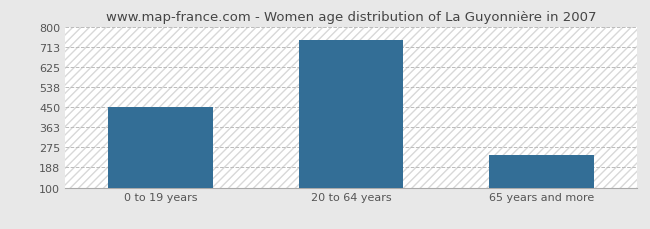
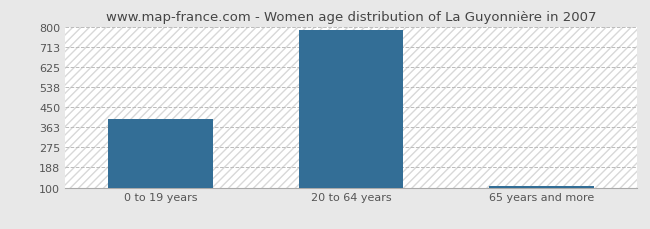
0 to 19 years: 450 -> 400
20 to 64 years: 740 -> 785
65 years and more: 240 -> 107
